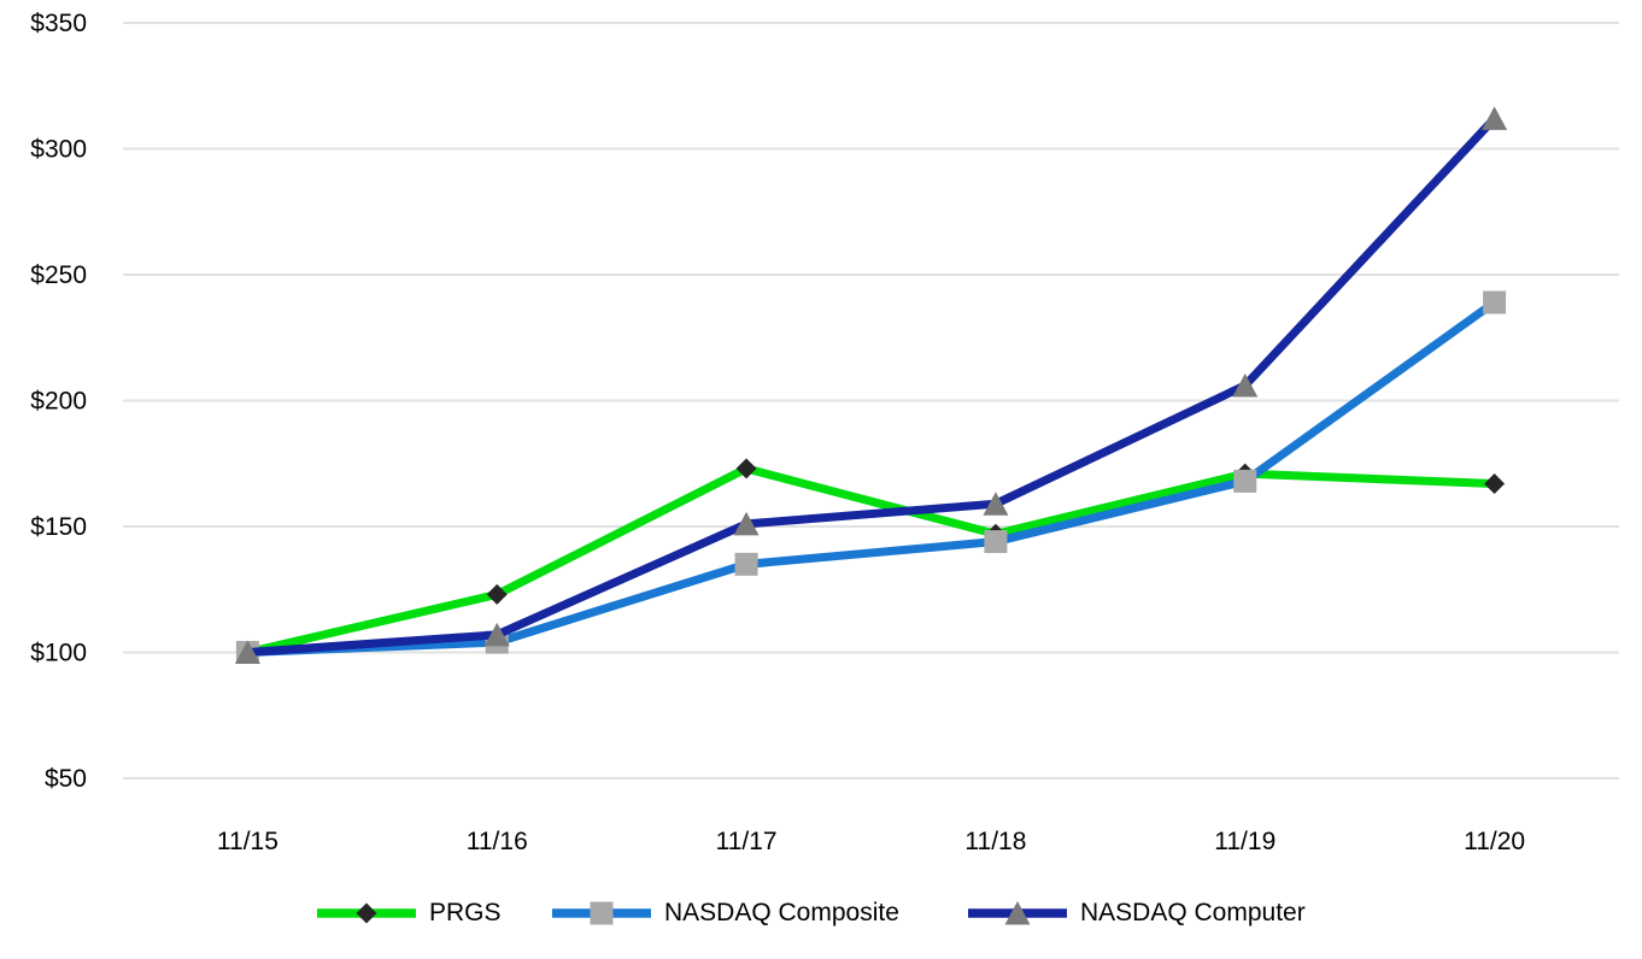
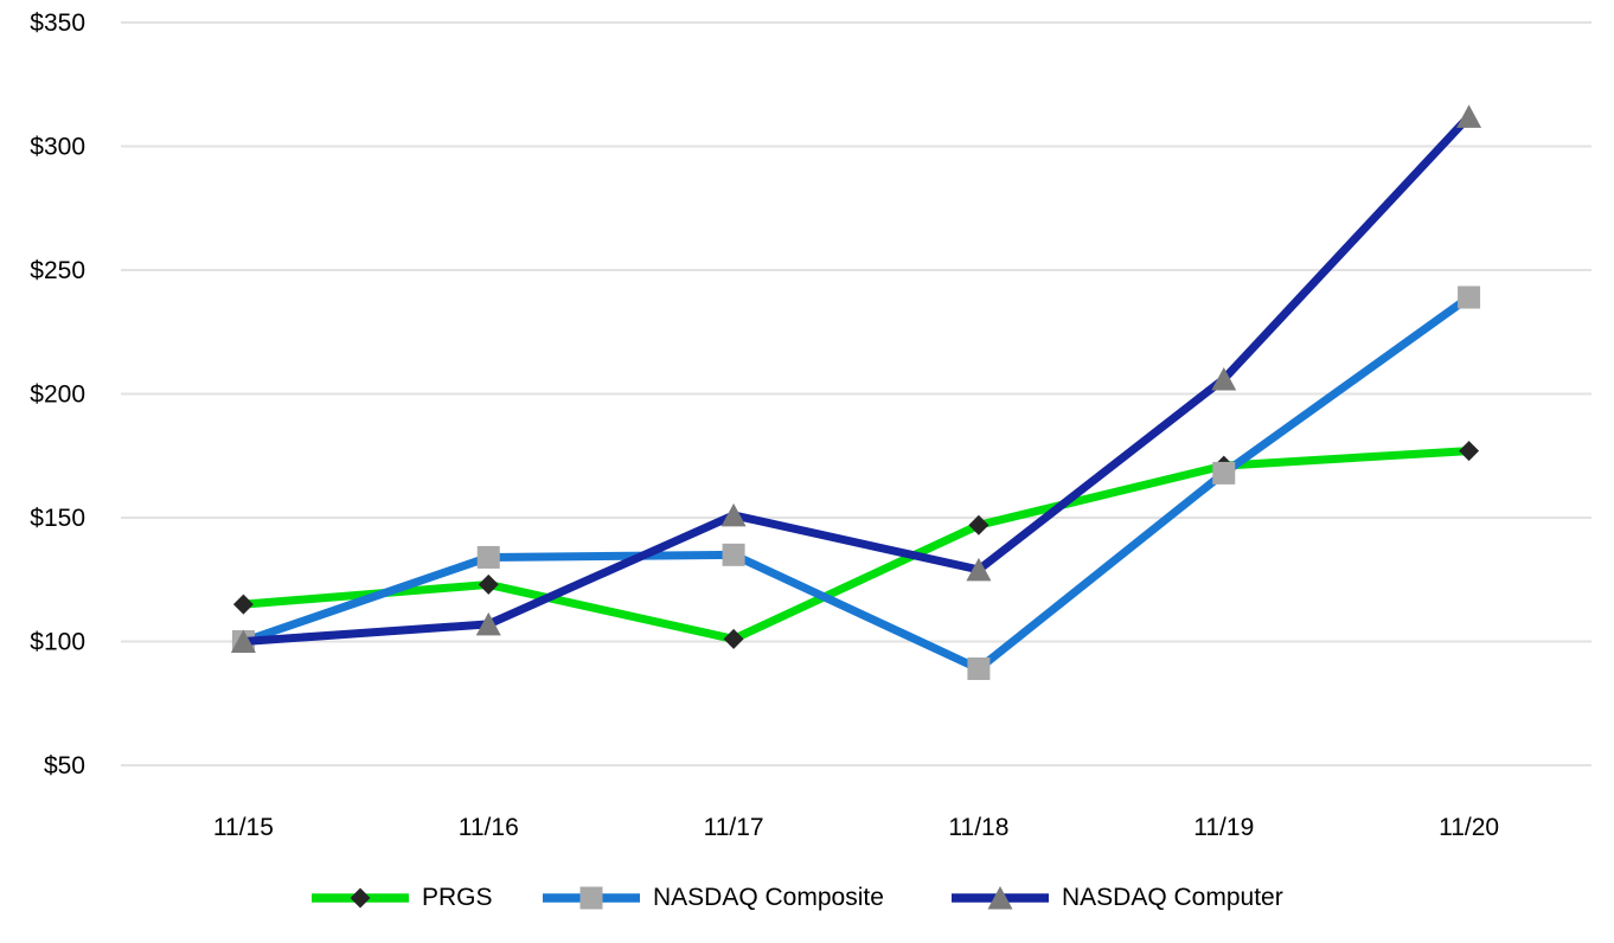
PRGS/11/15: $100 -> $115
NASDAQ Composite/11/16: $104 -> $134
PRGS/11/17: $173 -> $101
NASDAQ Composite/11/18: $144 -> $89
NASDAQ Computer/11/18: $159 -> $129
PRGS/11/20: $167 -> $177
